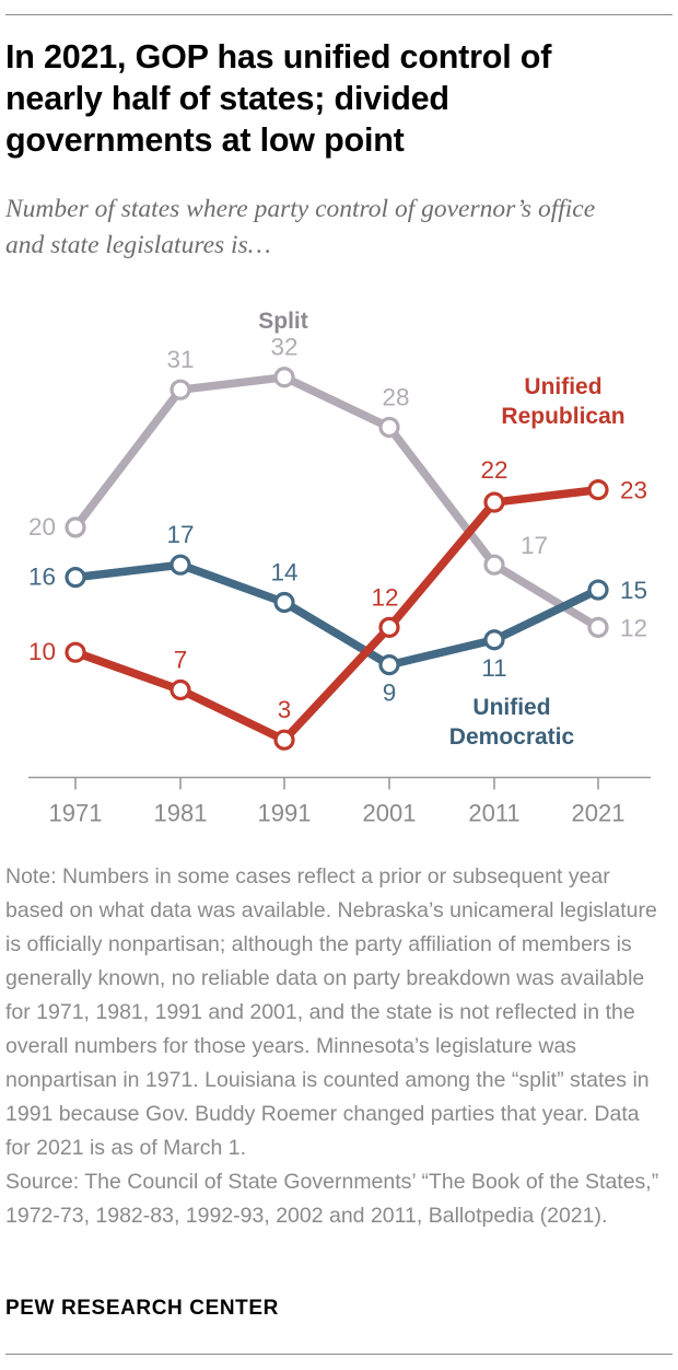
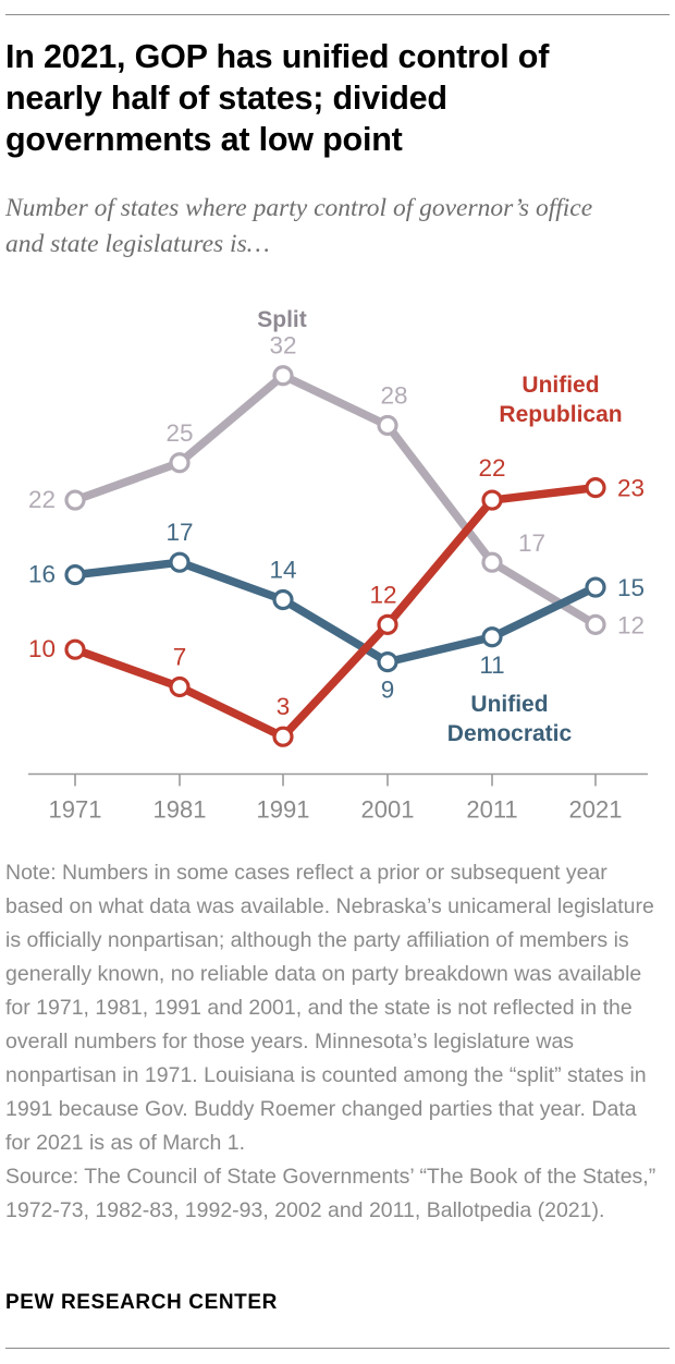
Split/1971: 20 -> 22
Split/1981: 31 -> 25
